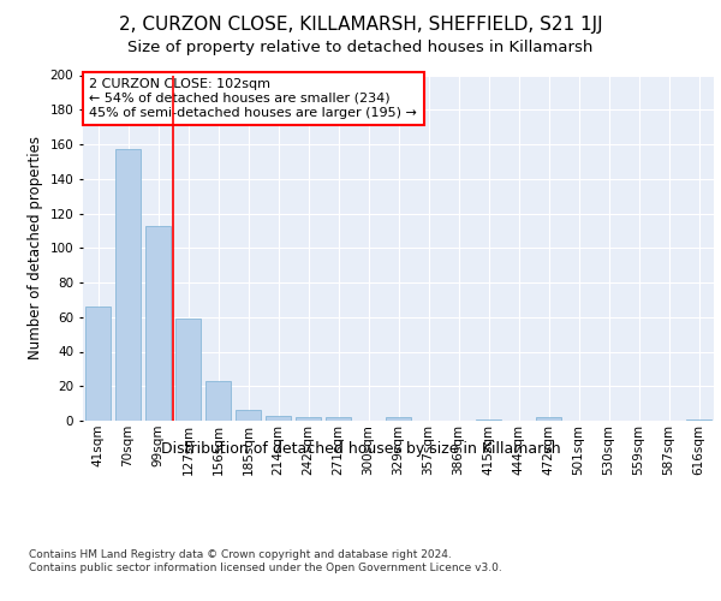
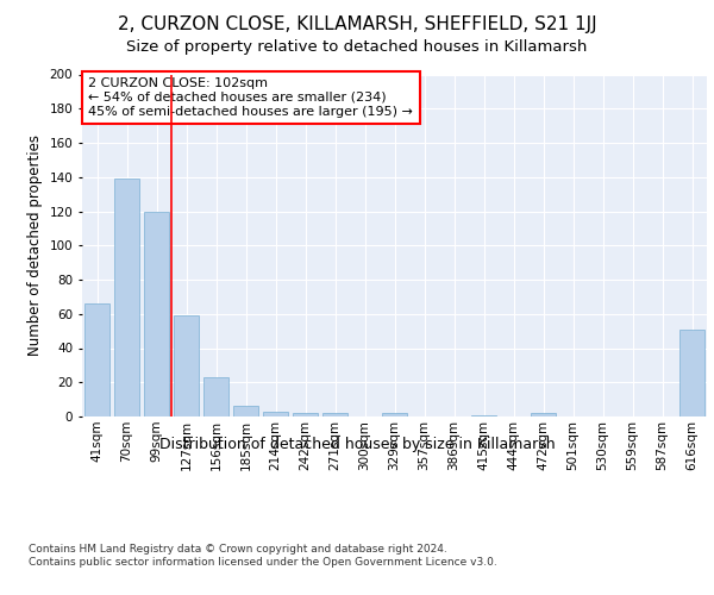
70sqm: 157 -> 139
99sqm: 113 -> 120
616sqm: 1 -> 51
